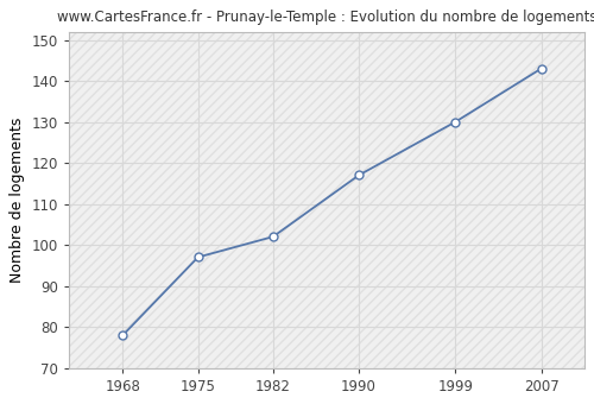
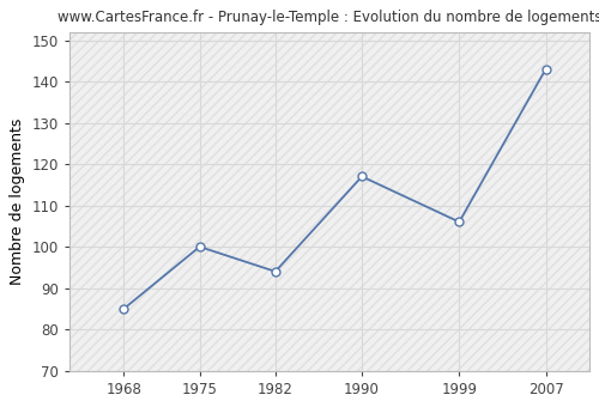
1968: 78 -> 85
1975: 97 -> 100
1982: 102 -> 94
1999: 130 -> 106
